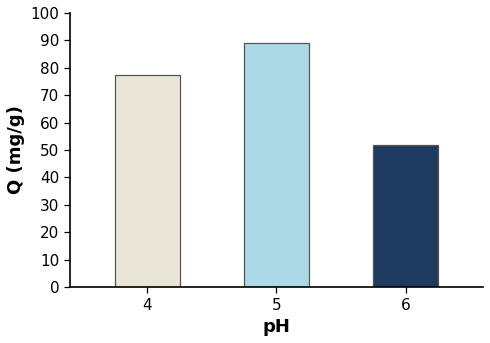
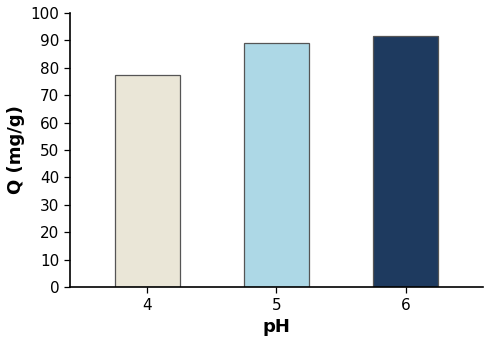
6: 52.0 -> 91.5
